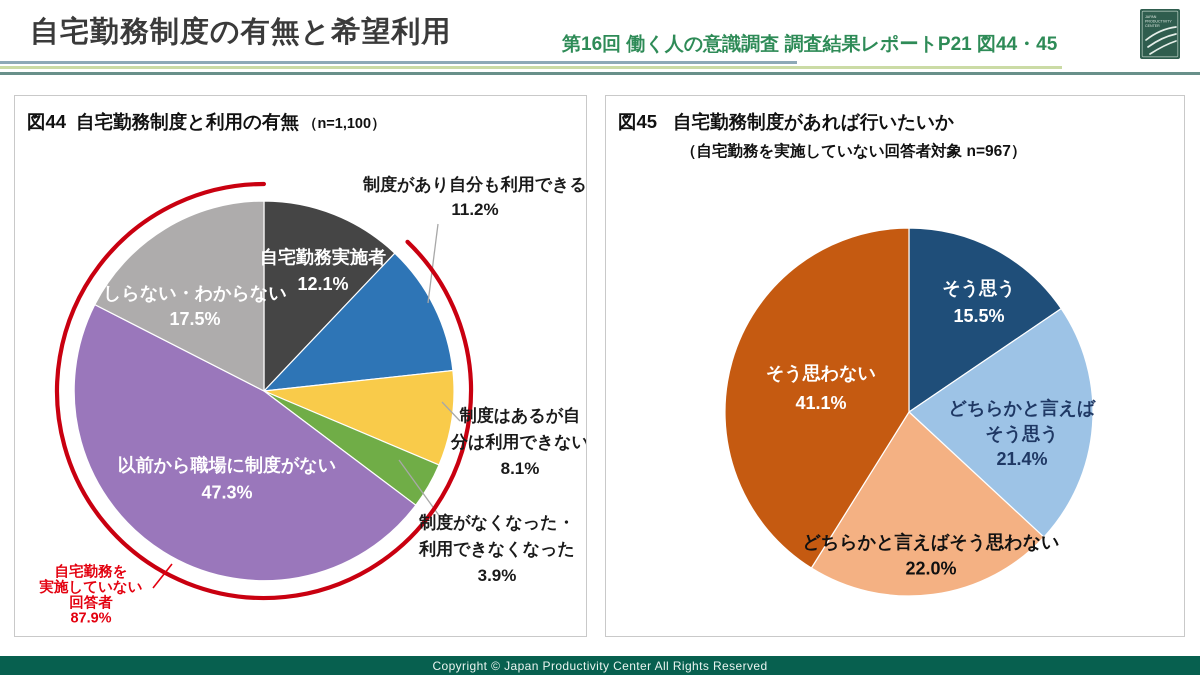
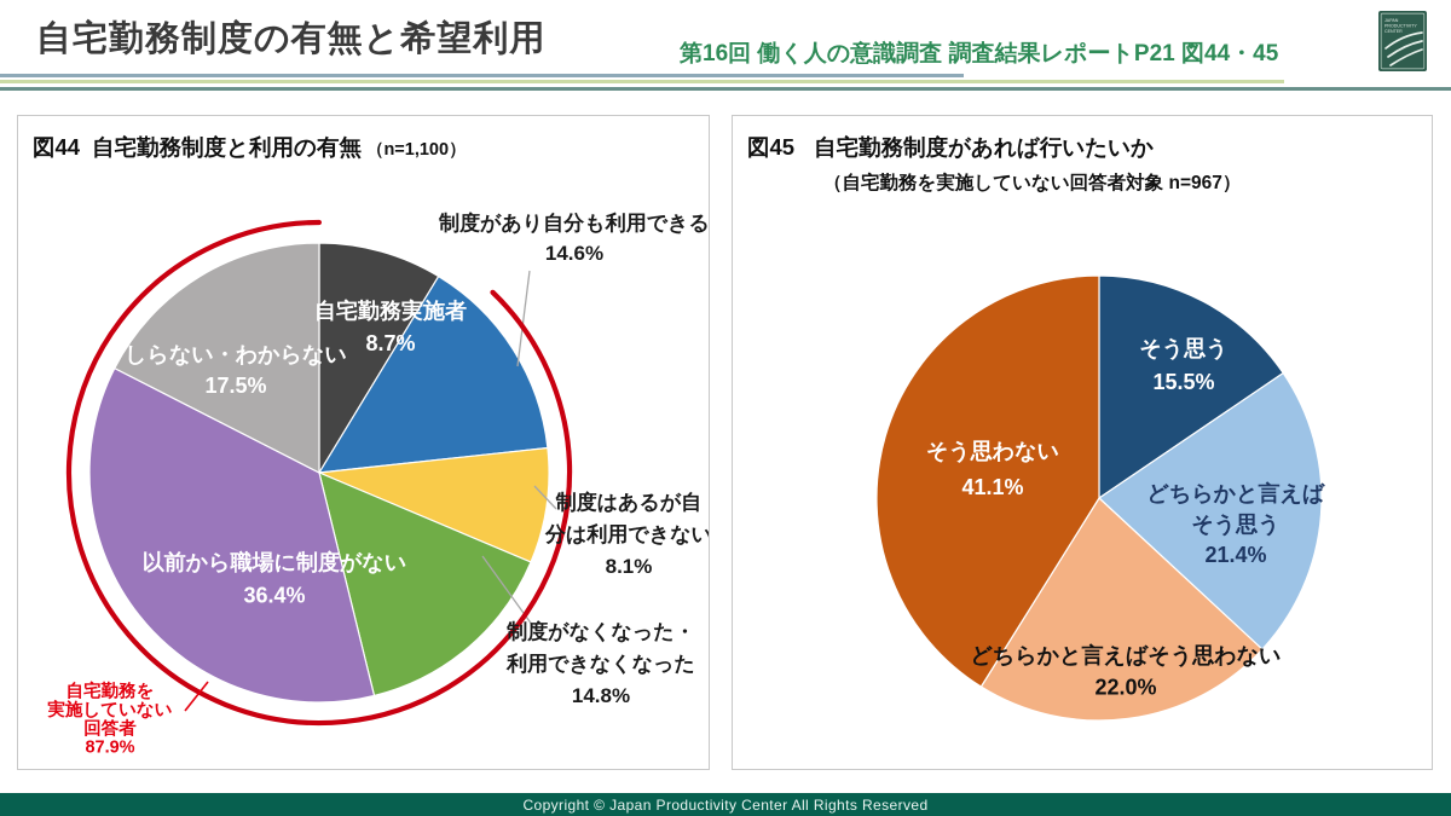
自宅勤務制度と利用の有無/自宅勤務実施者: 12.1% -> 8.7%
自宅勤務制度と利用の有無/制度があり自分も利用できる: 11.2% -> 14.6%
自宅勤務制度と利用の有無/制度がなくなった・利用できなくなった: 3.9% -> 14.8%
自宅勤務制度と利用の有無/以前から職場に制度がない: 47.3% -> 36.4%
